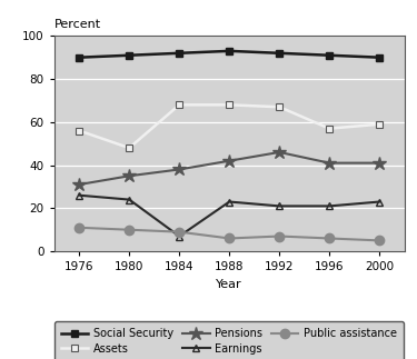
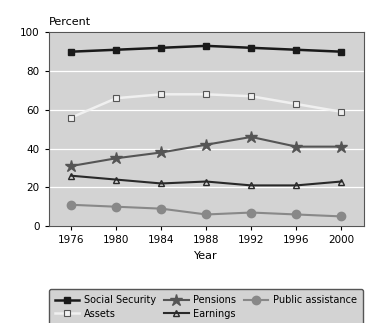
Assets/1980: 48 -> 66
Earnings/1984: 7 -> 22
Assets/1996: 57 -> 63
